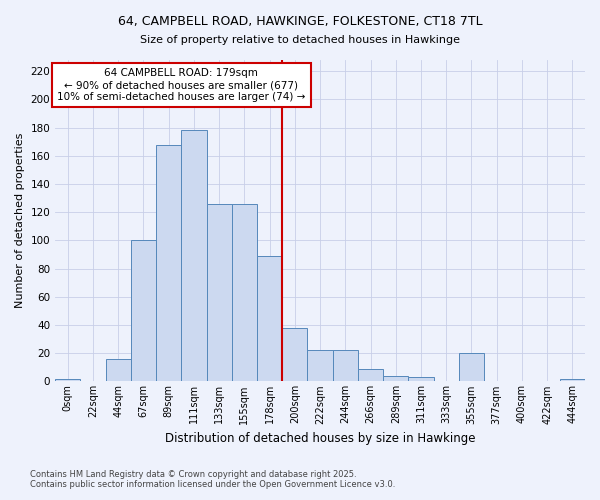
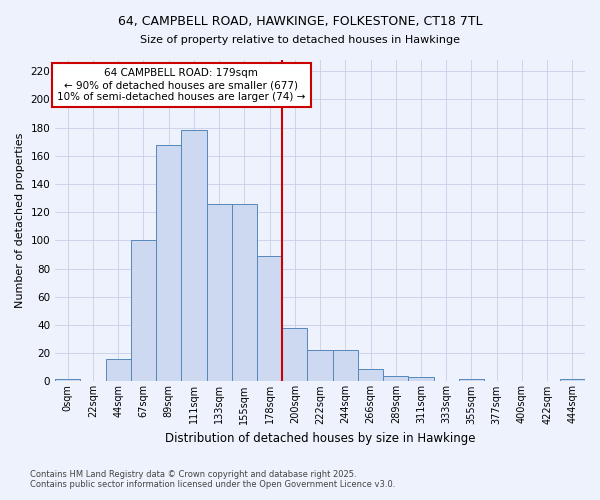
355sqm: 20 -> 2
